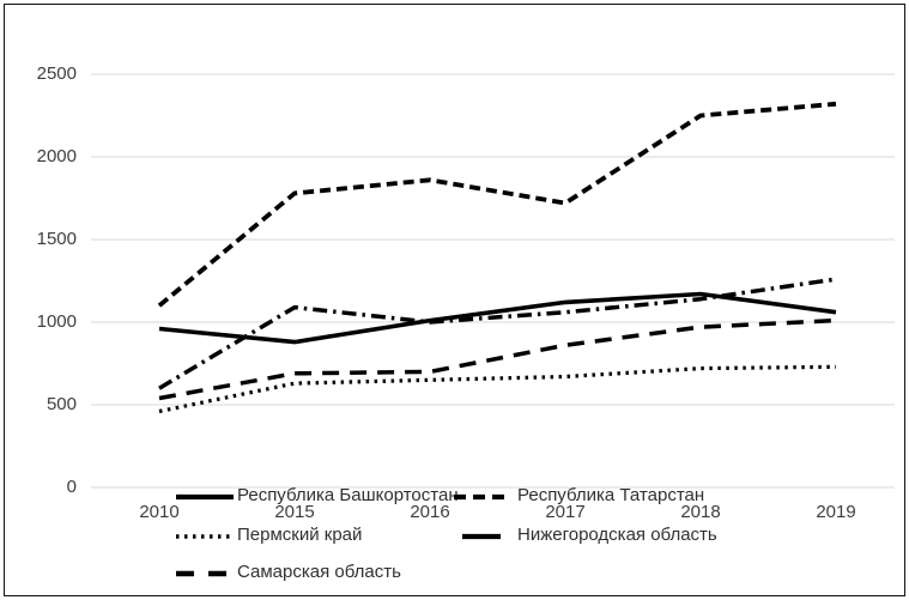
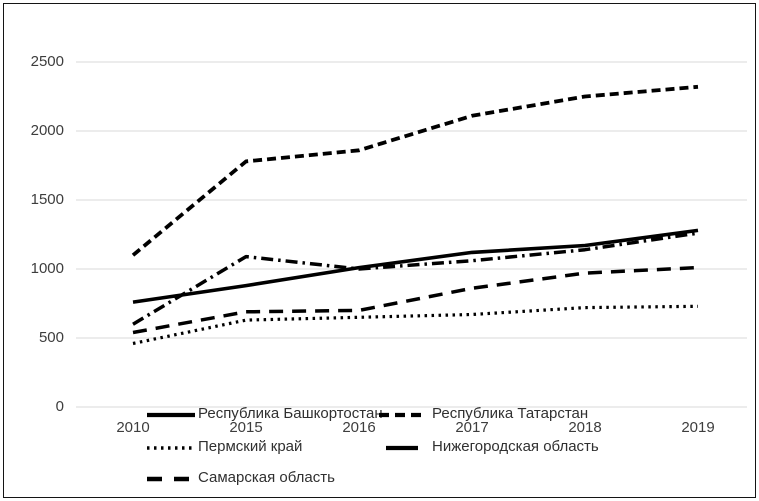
Республика Башкортостан/2010: 960 -> 760
Республика Татарстан/2017: 1720 -> 2110
Республика Башкортостан/2019: 1060 -> 1280
